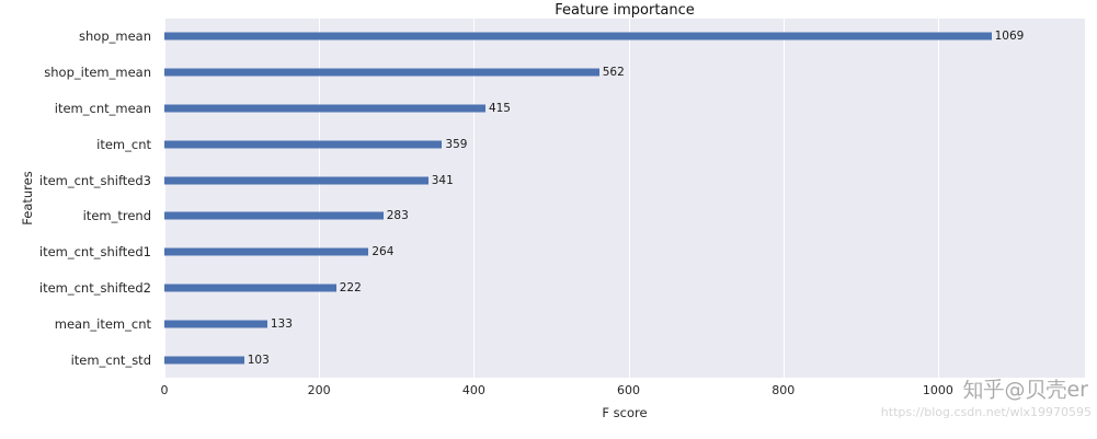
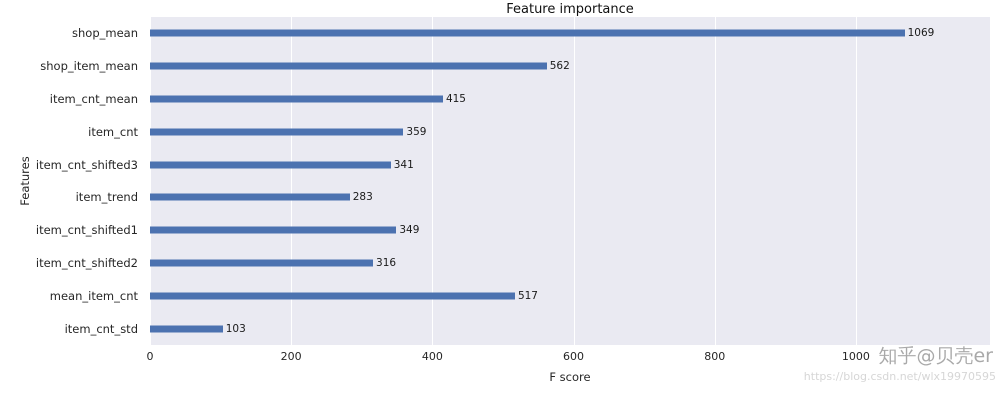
item_cnt_shifted1: 264 -> 349
item_cnt_shifted2: 222 -> 316
mean_item_cnt: 133 -> 517
